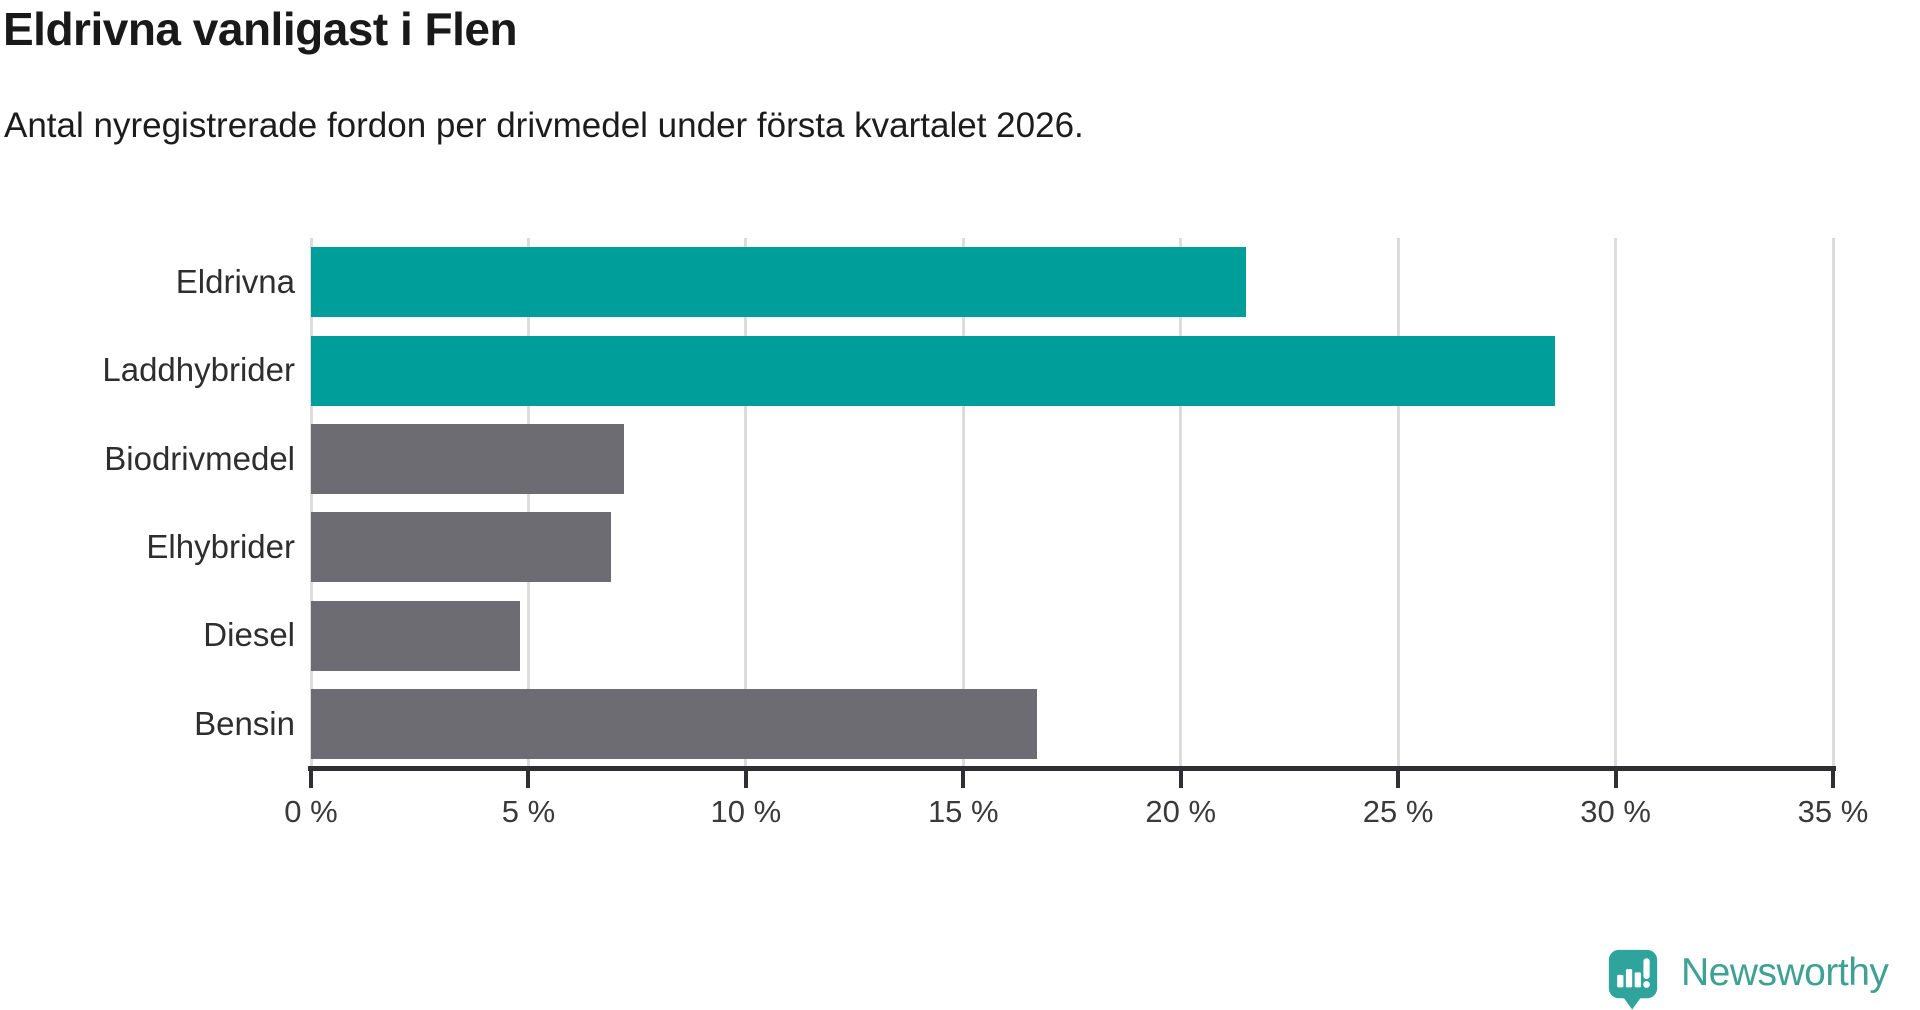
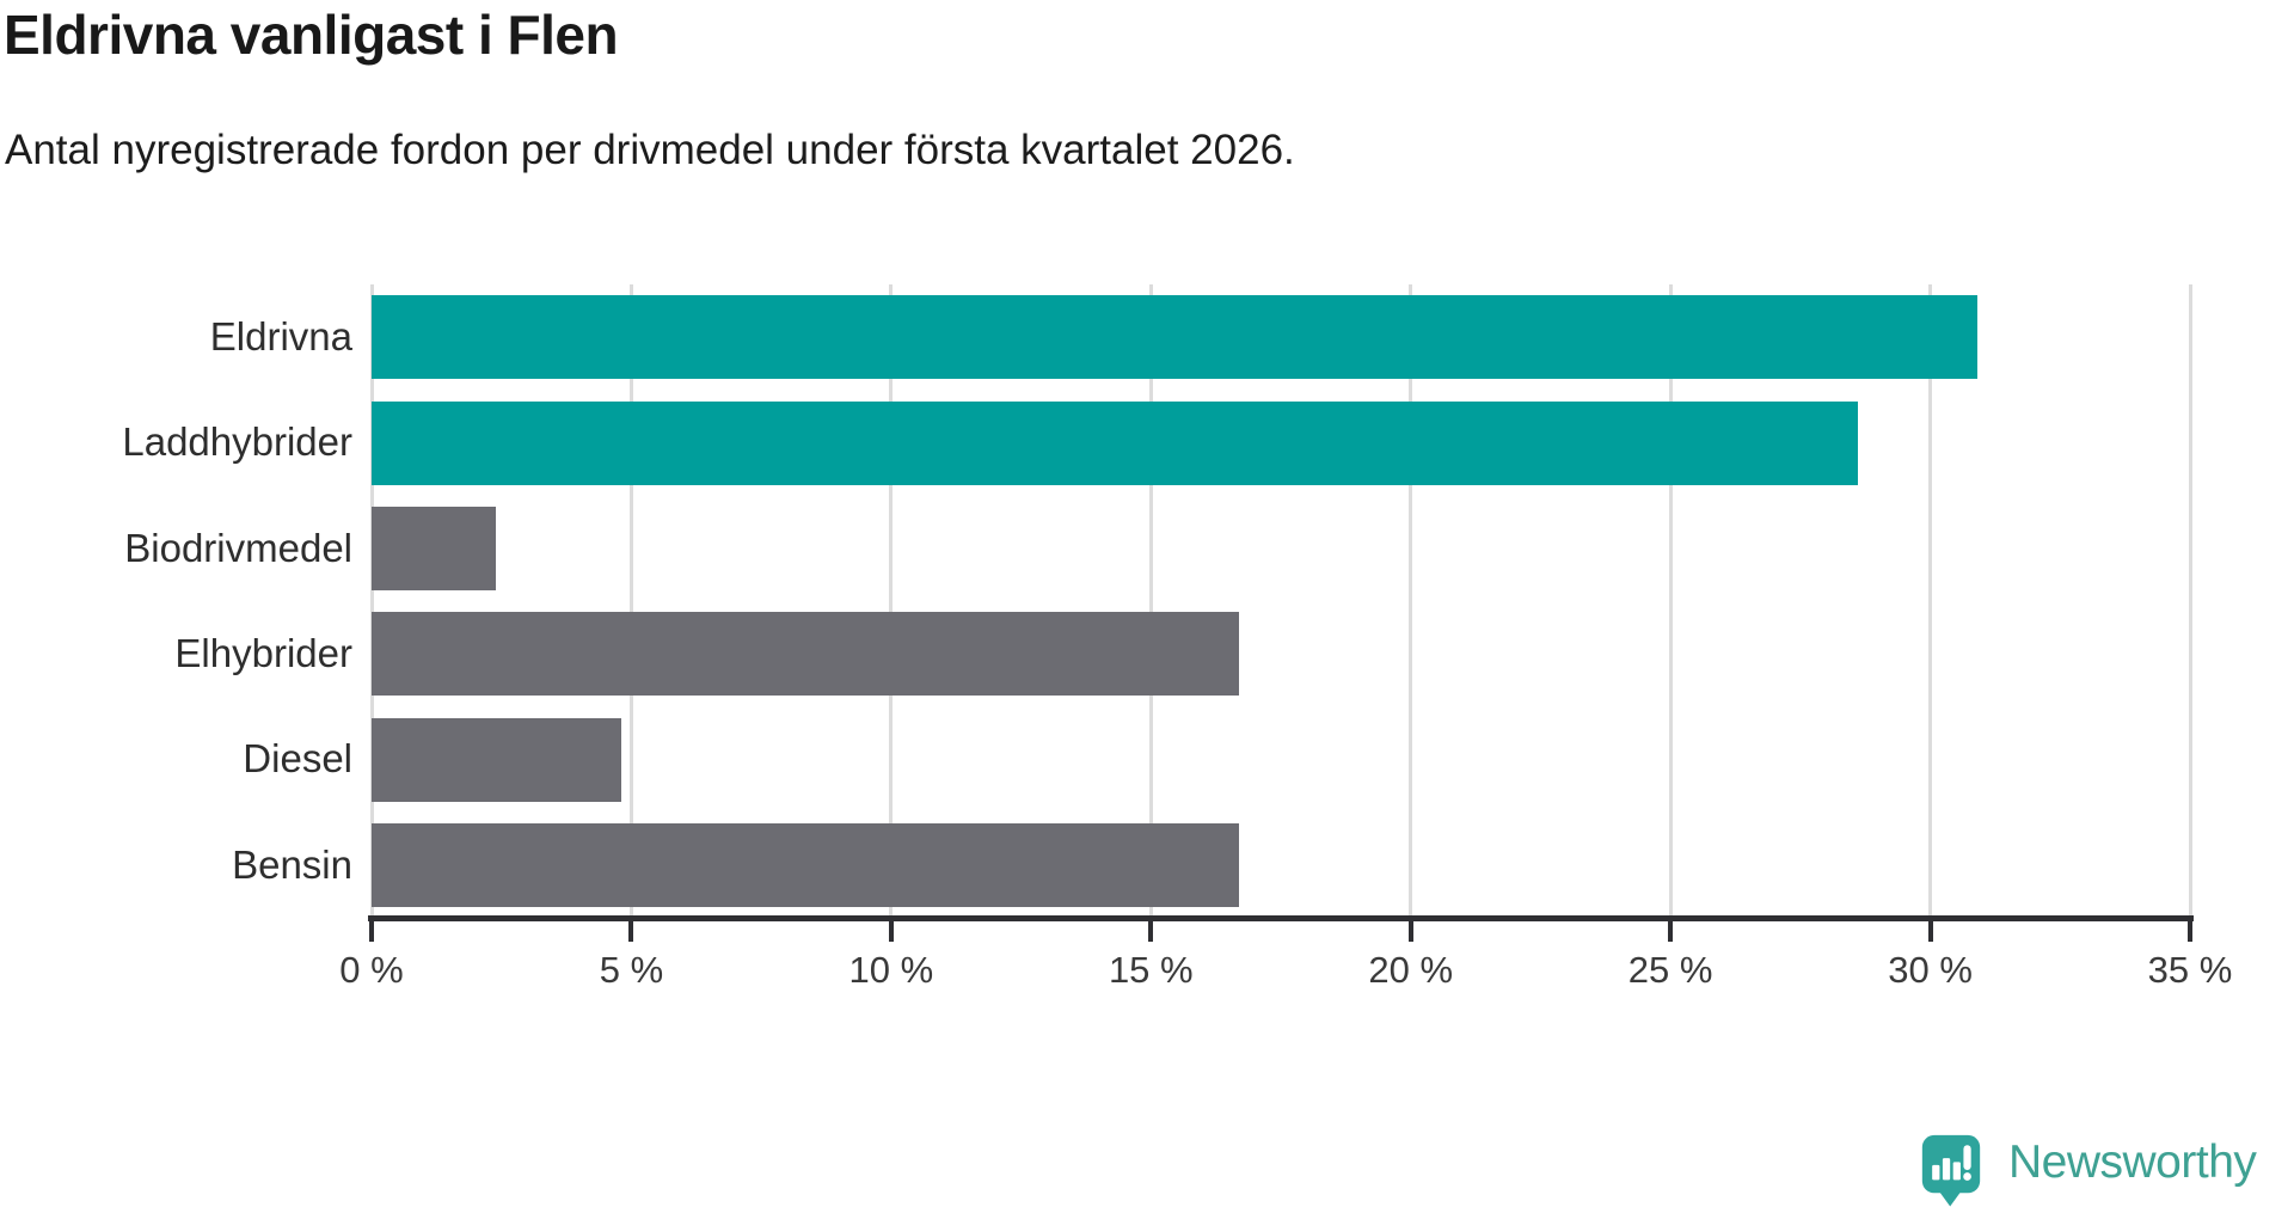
Eldrivna: 21.5% -> 30.9%
Biodrivmedel: 7.2% -> 2.4%
Elhybrider: 6.9% -> 16.7%
